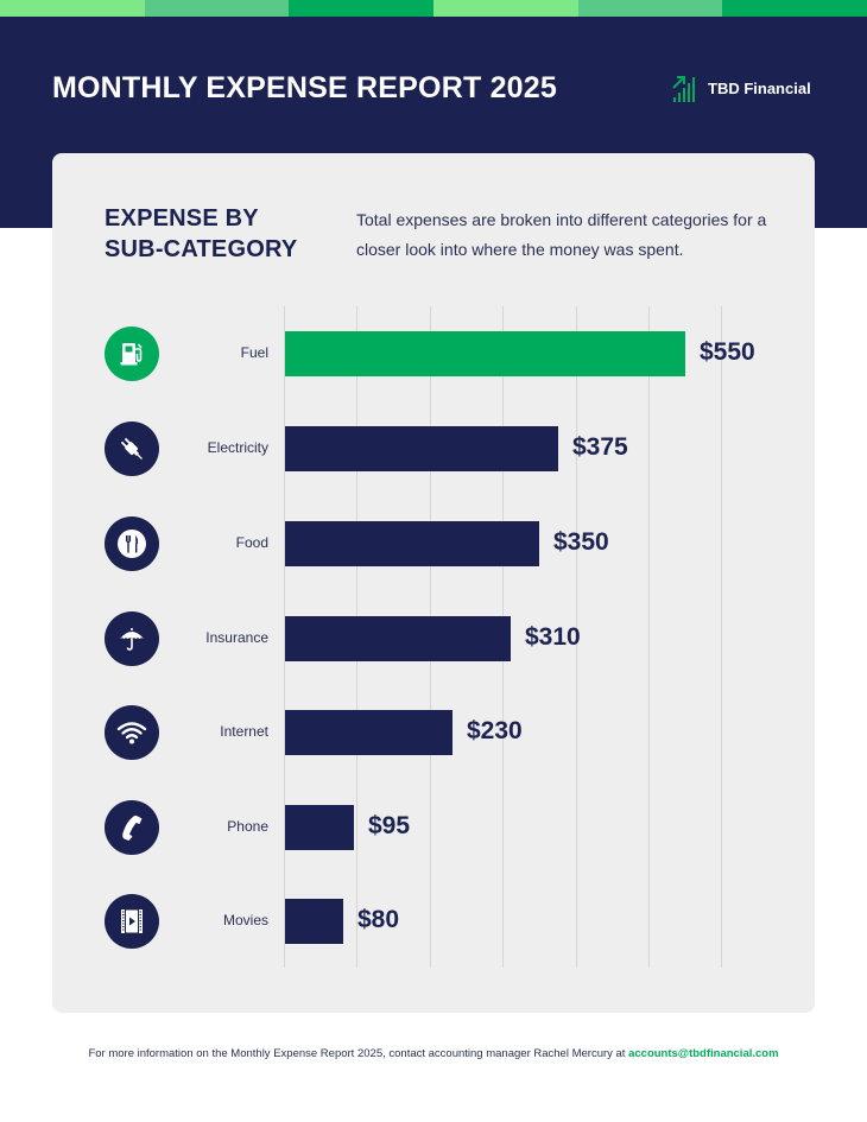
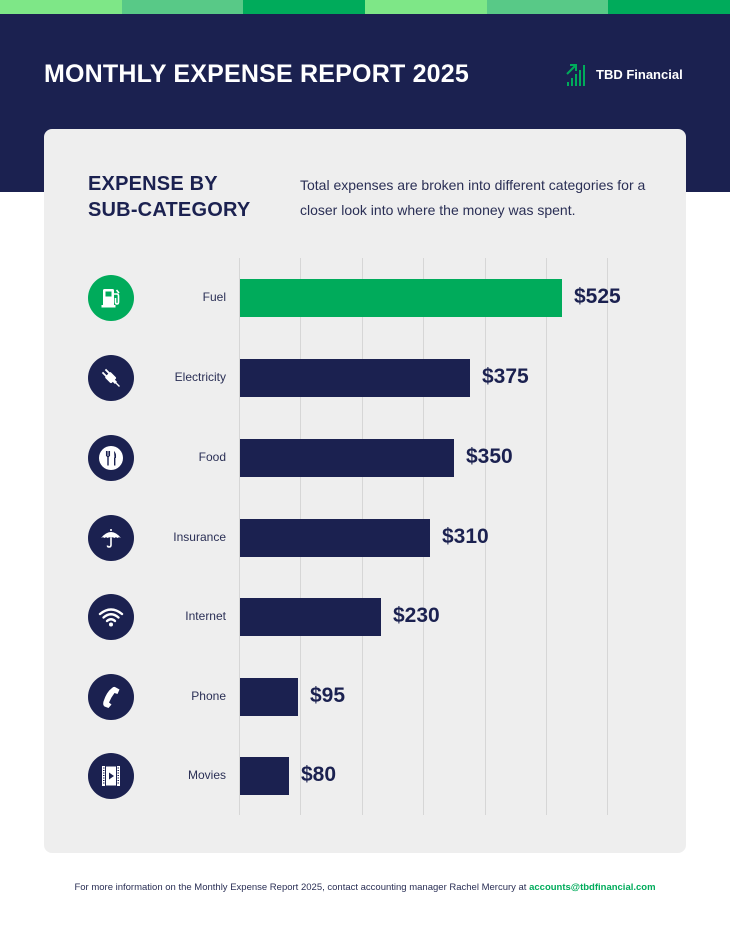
Fuel: $550 -> $525
